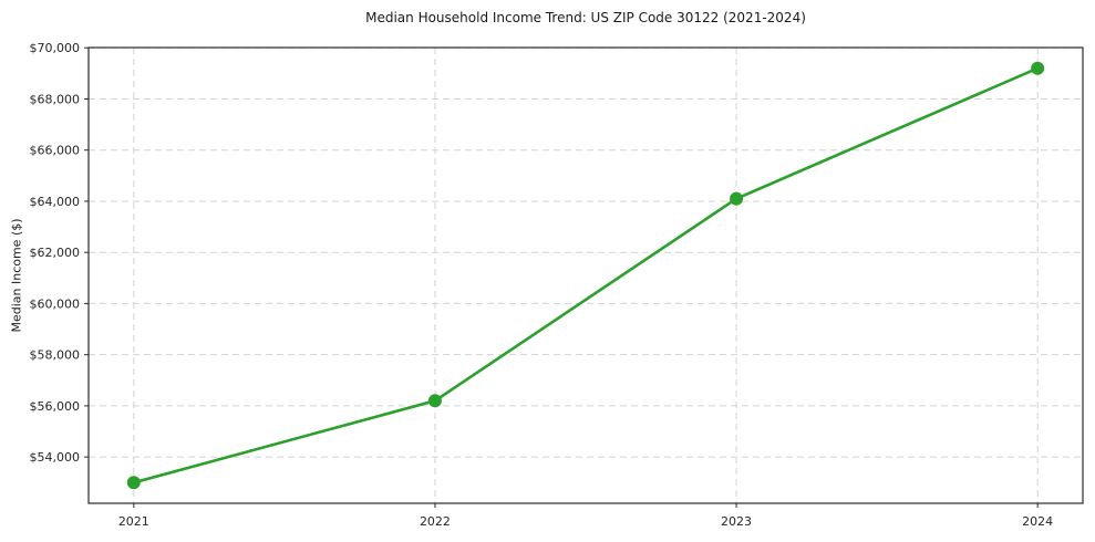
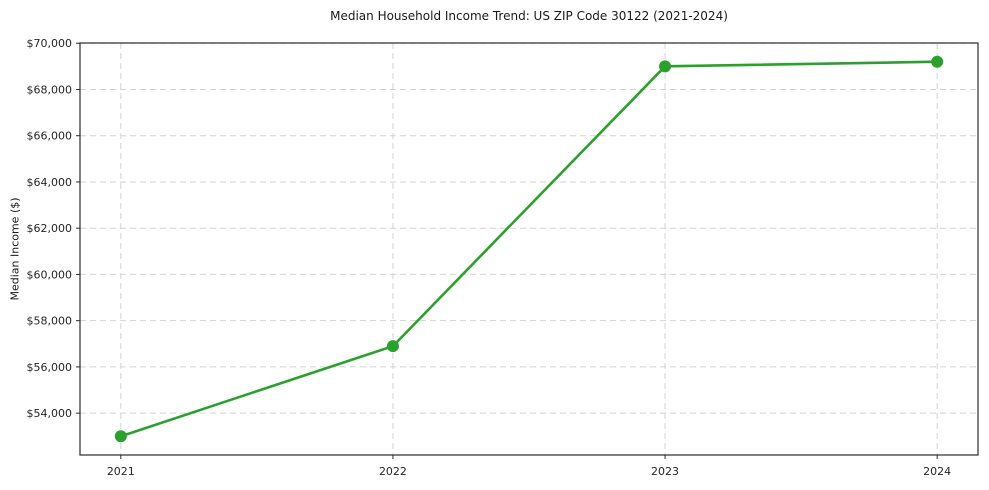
2022: $56200 -> $56900
2023: $64100 -> $69000
